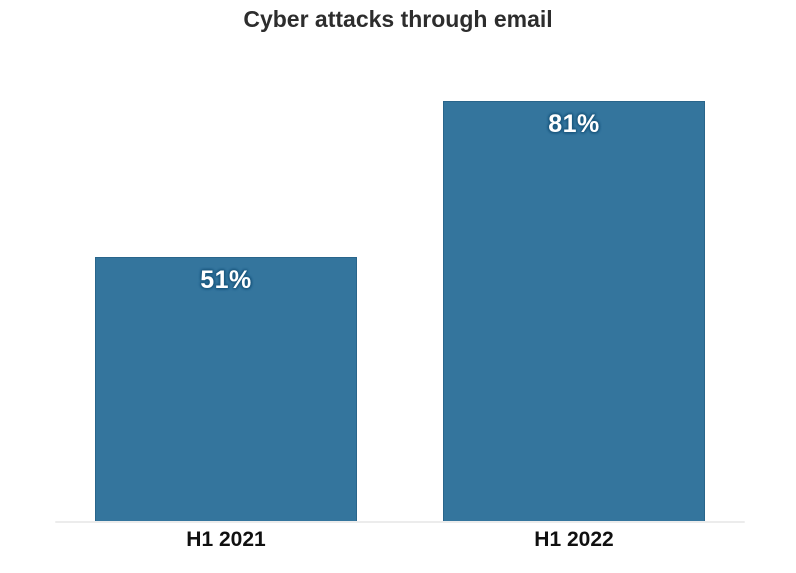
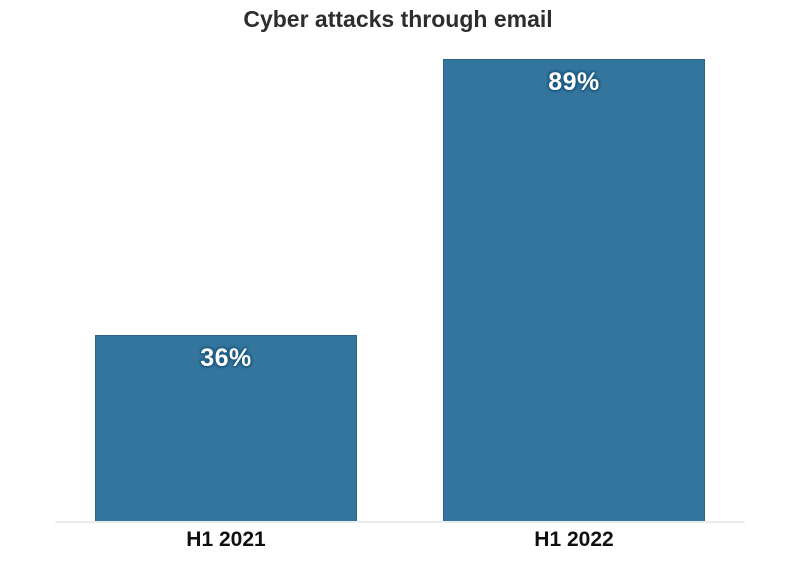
H1 2021: 51% -> 36%
H1 2022: 81% -> 89%
